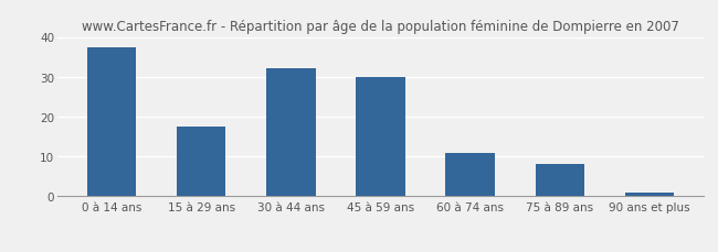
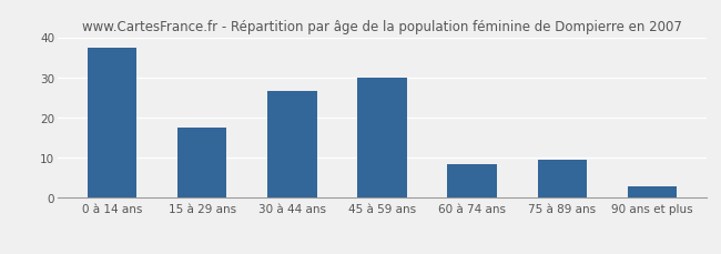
30 à 44 ans: 32.0 -> 26.5
60 à 74 ans: 11.0 -> 8.5
75 à 89 ans: 8.0 -> 9.5
90 ans et plus: 1.0 -> 3.0
